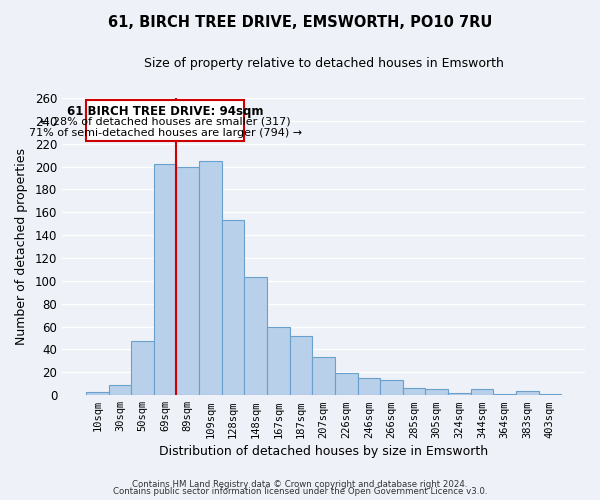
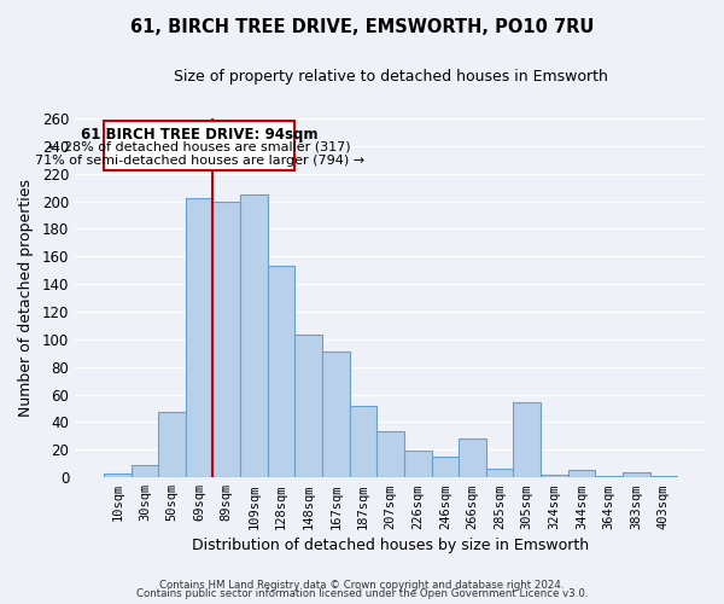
167sqm: 60 -> 91
266sqm: 13 -> 28
305sqm: 5 -> 54
